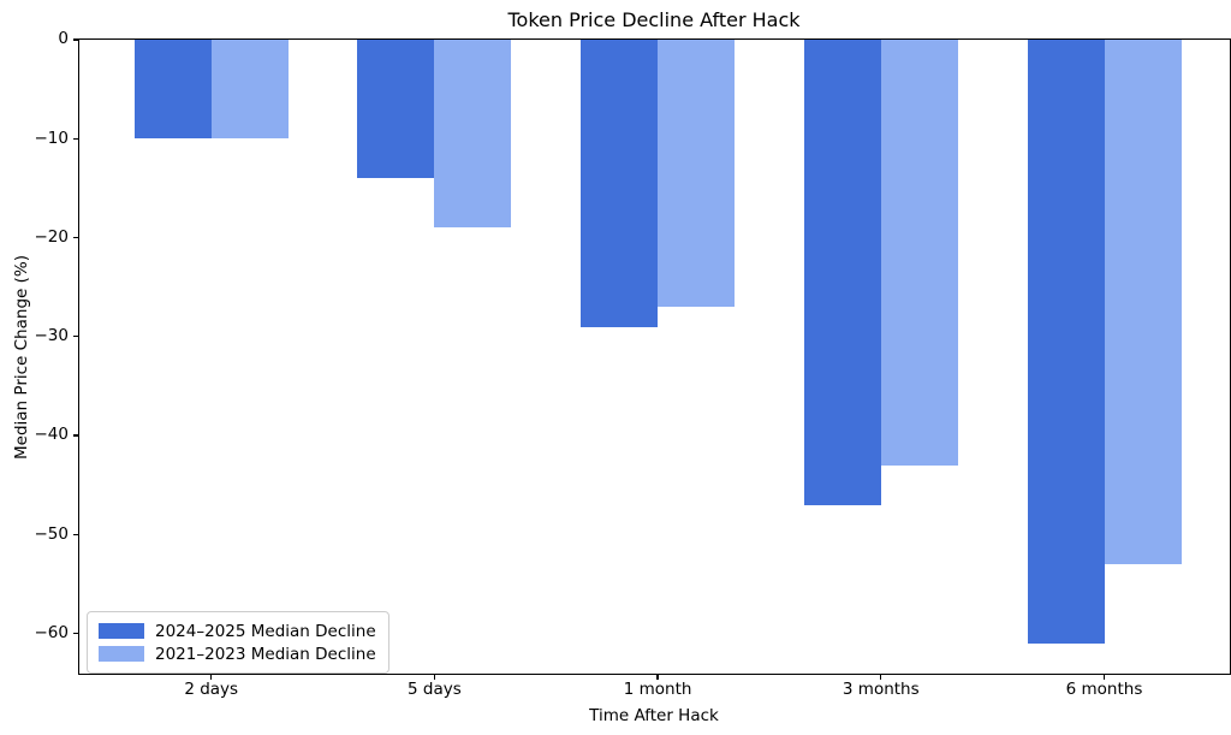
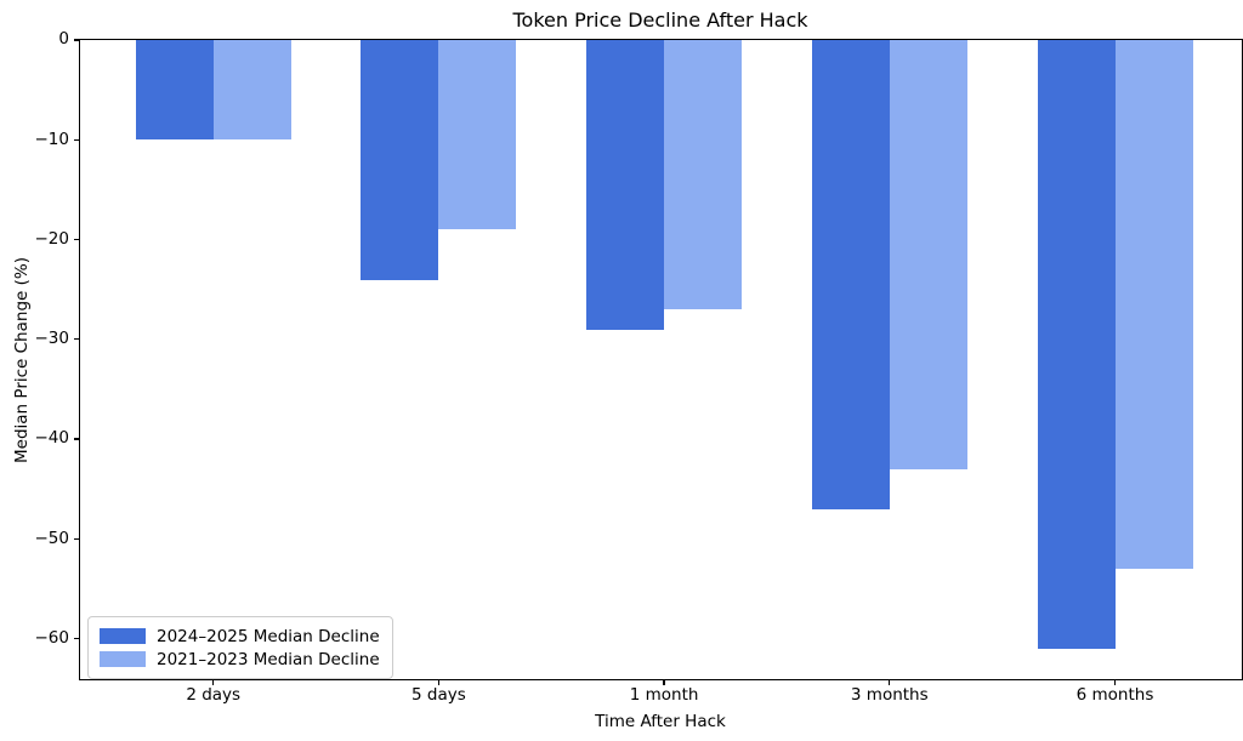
2024–2025 Median Decline/5 days: -14 -> -24
